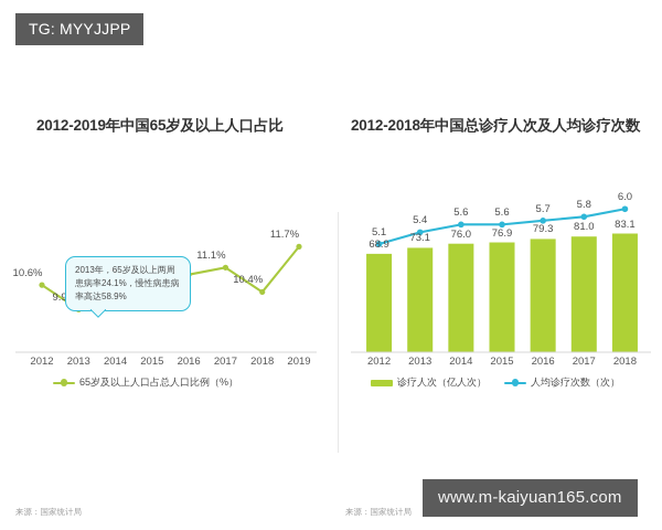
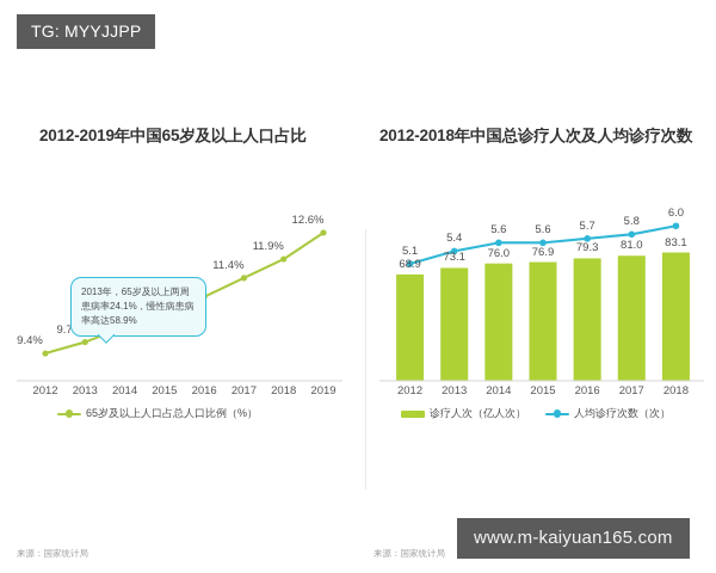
2012-2019年中国65岁及以上人口占比/2012: 10.6% -> 9.4%
2012-2019年中国65岁及以上人口占比/2013: 9.9% -> 9.7%
2012-2019年中国65岁及以上人口占比/2017: 11.1% -> 11.4%
2012-2019年中国65岁及以上人口占比/2018: 10.4% -> 11.9%
2012-2019年中国65岁及以上人口占比/2019: 11.7% -> 12.6%
